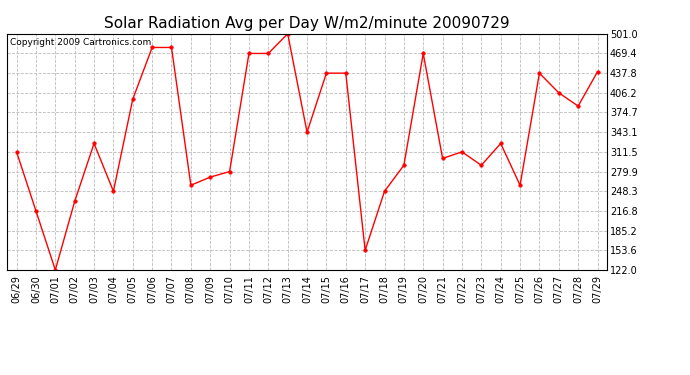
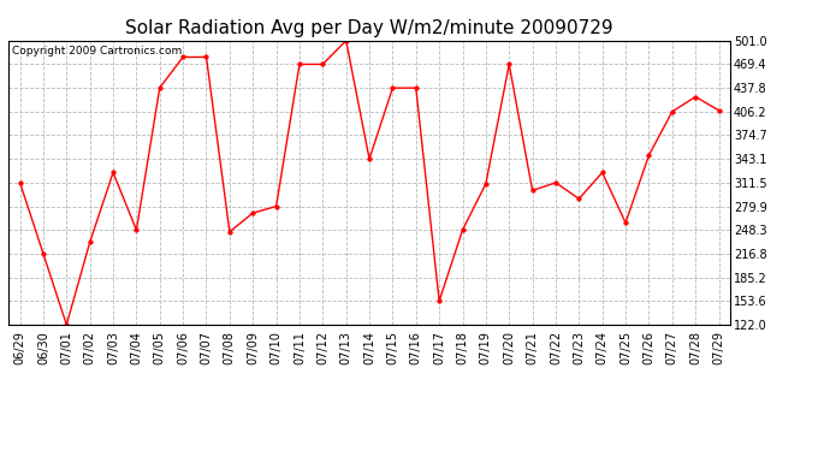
07/05: 396 -> 438
07/08: 258 -> 246
07/19: 290 -> 310
07/26: 438 -> 348
07/28: 385 -> 426
07/29: 440 -> 408
